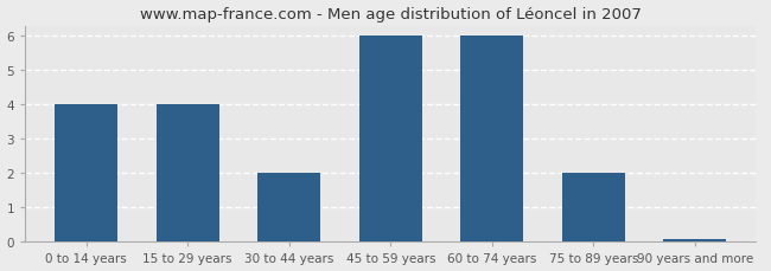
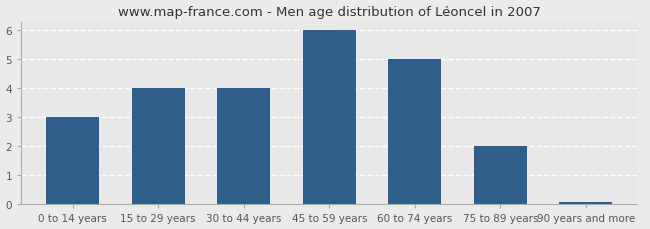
0 to 14 years: 4.00 -> 3.00
30 to 44 years: 2.00 -> 4.00
60 to 74 years: 6.00 -> 5.00
